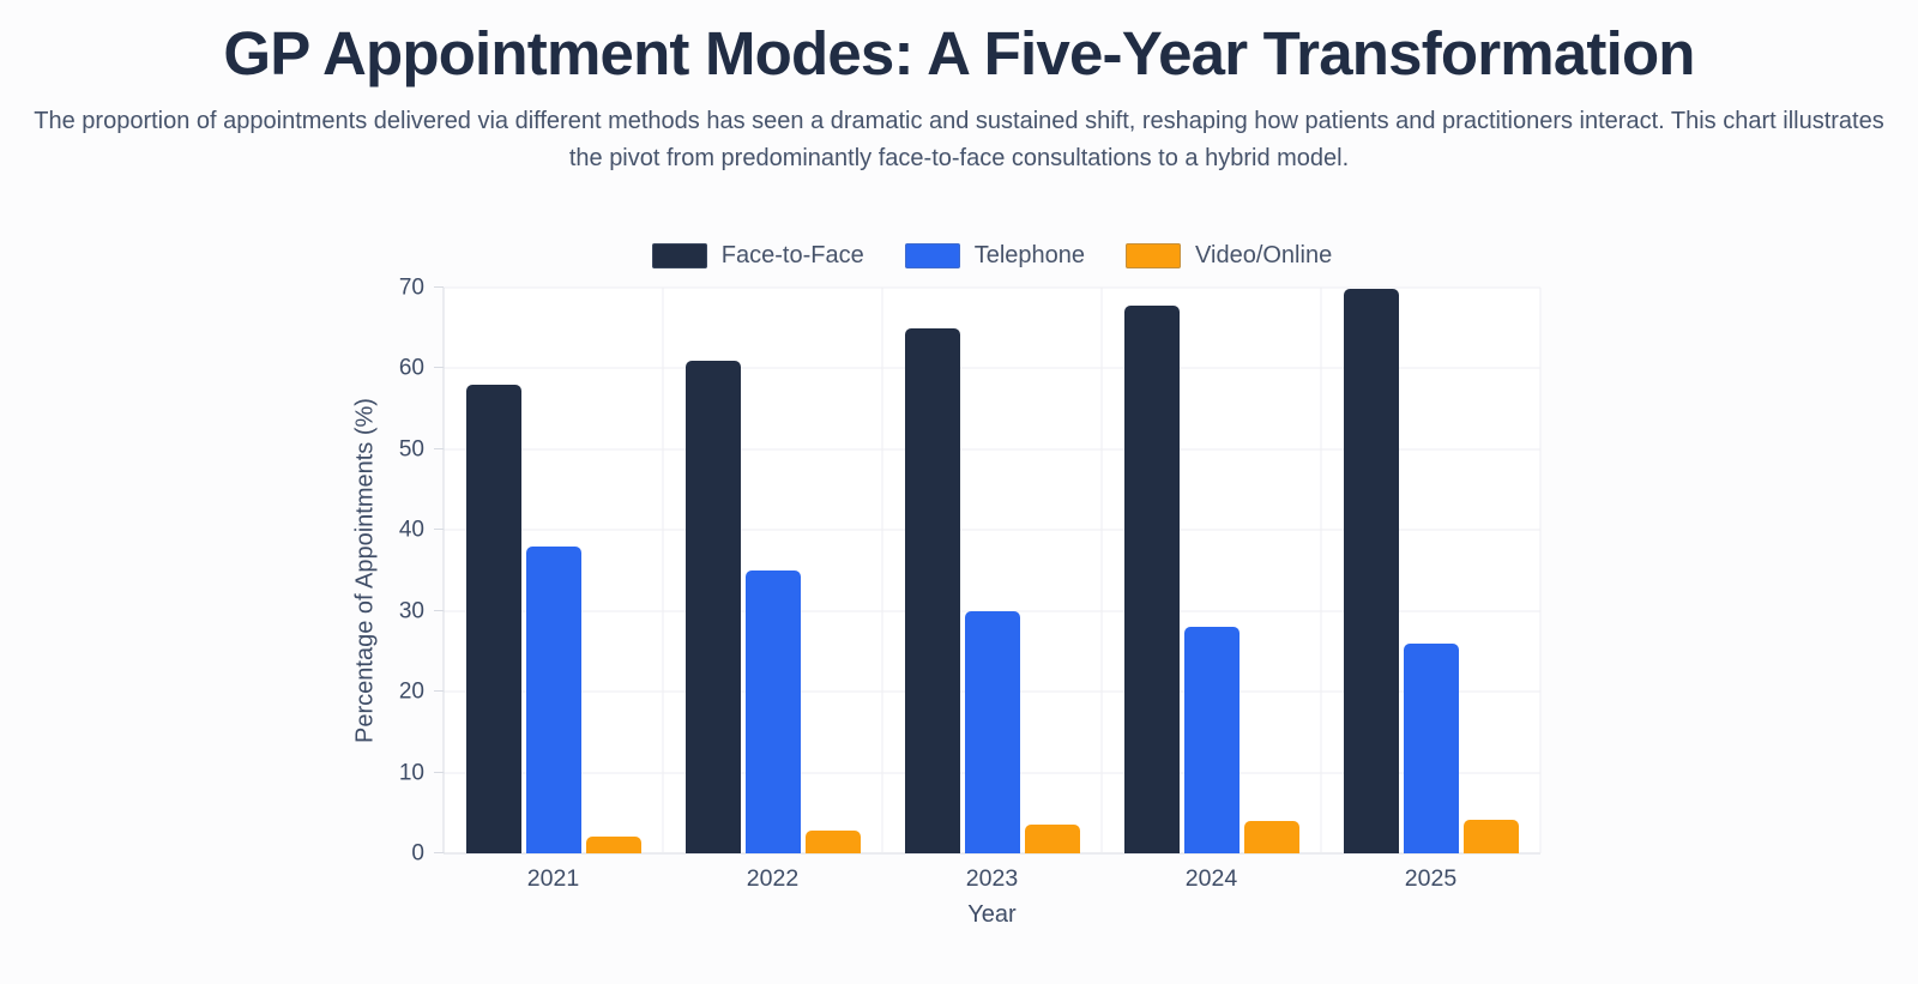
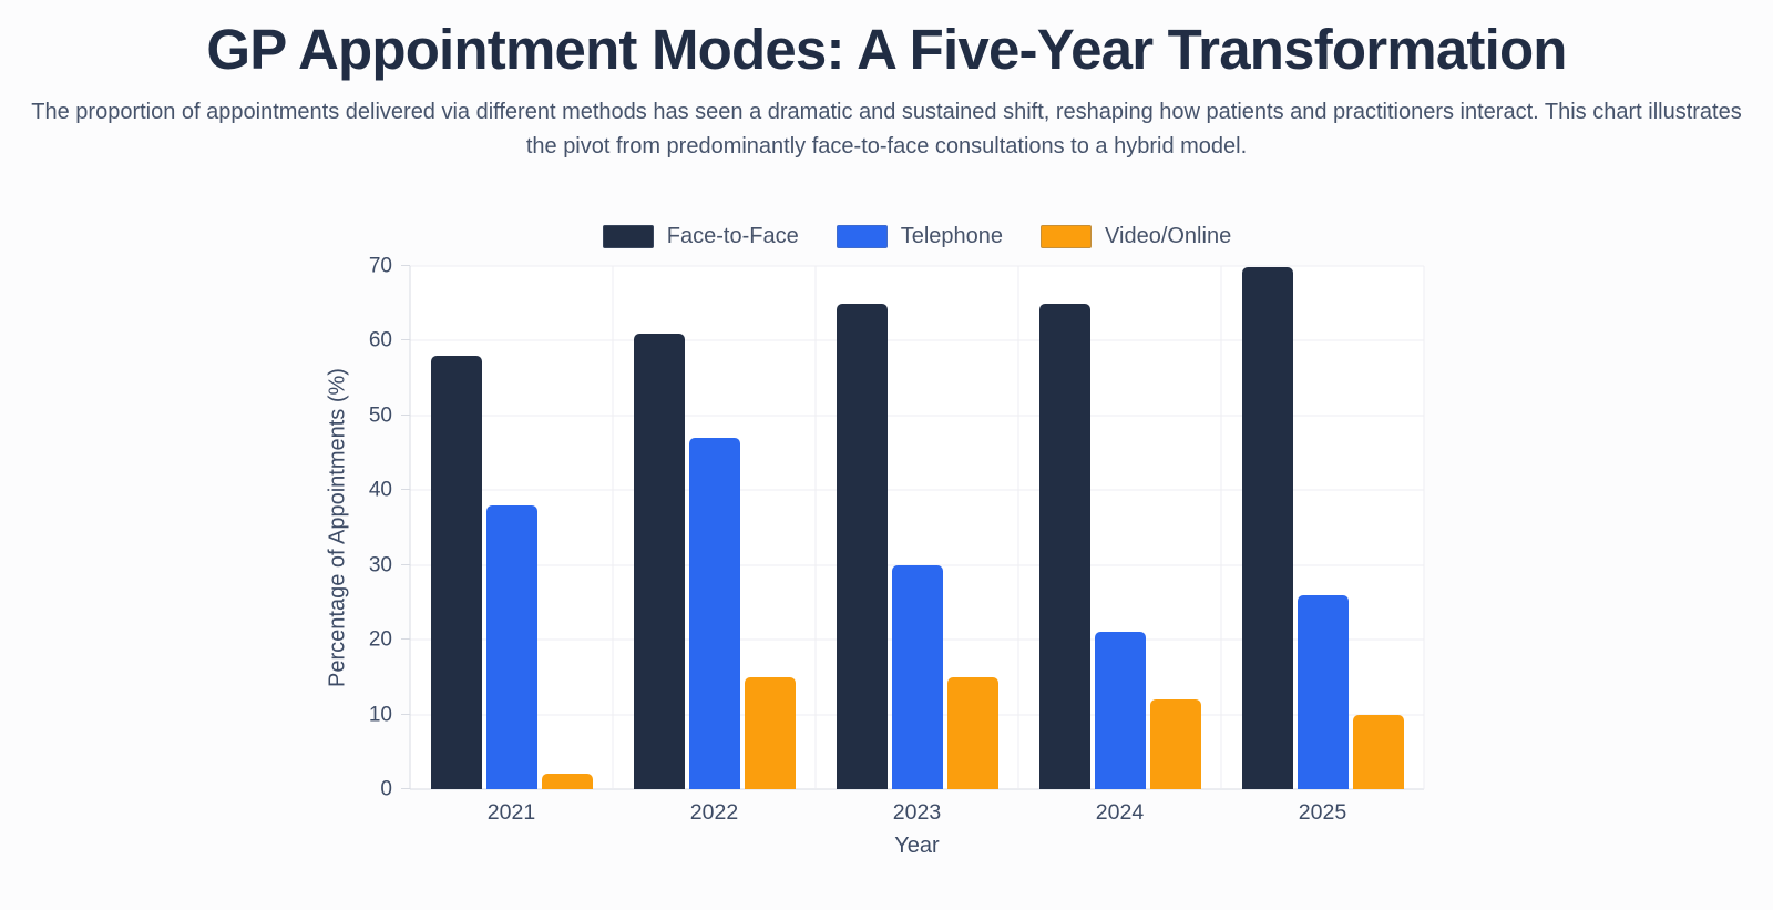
Telephone/2022: 35 -> 47
Video/Online/2022: 3 -> 15
Video/Online/2023: 4 -> 15
Face-to-Face/2024: 68 -> 65
Telephone/2024: 28 -> 21
Video/Online/2024: 4 -> 12
Video/Online/2025: 4 -> 10
